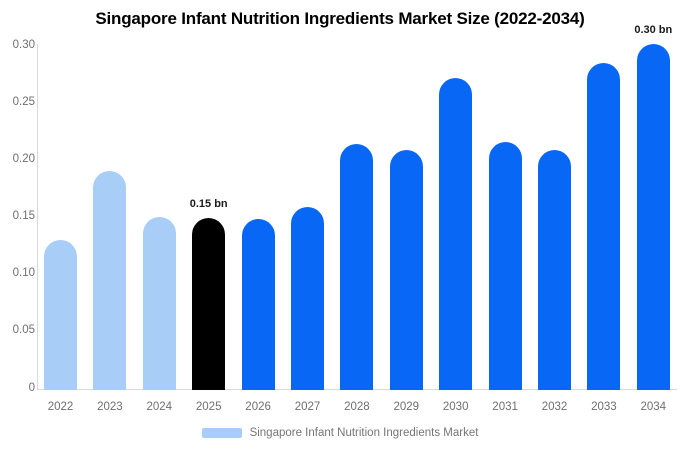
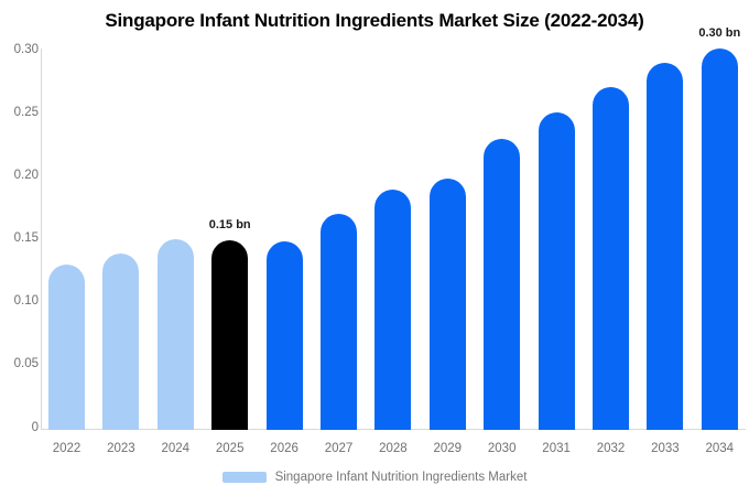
2023: 0.191 -> 0.140
2027: 0.160 -> 0.171
2028: 0.215 -> 0.190
2029: 0.209 -> 0.199
2030: 0.272 -> 0.230
2031: 0.216 -> 0.251
2032: 0.209 -> 0.271
2033: 0.285 -> 0.291
